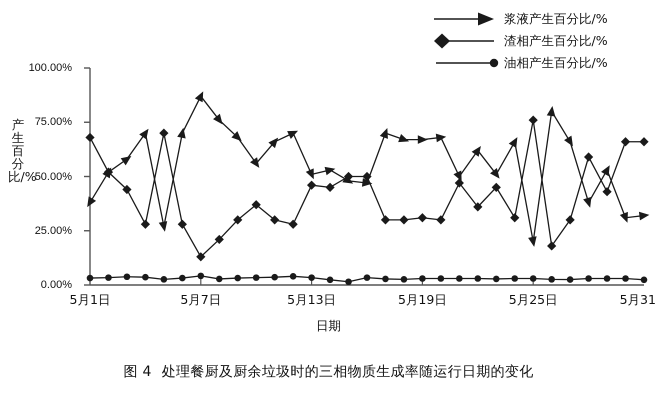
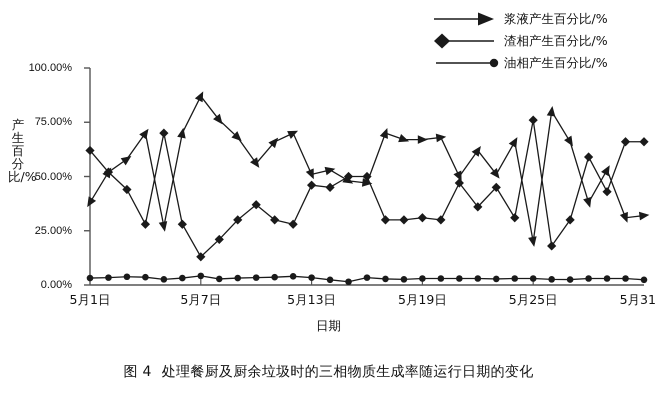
渣相产生百分比/%/5月1日: 68% -> 62%
